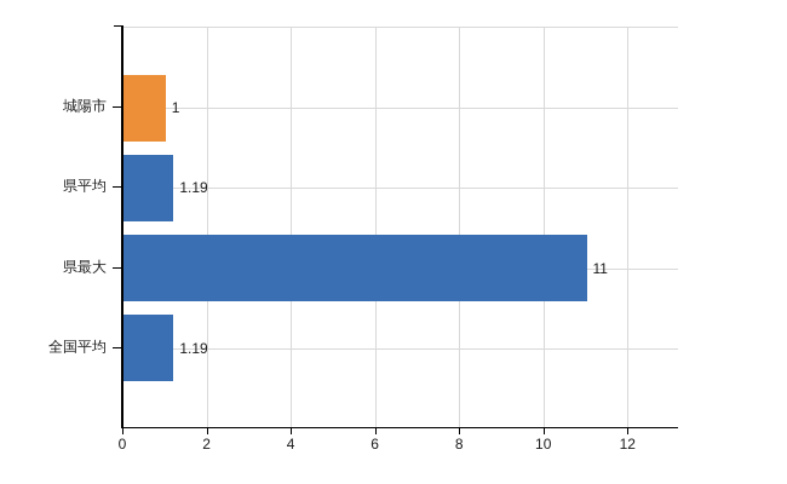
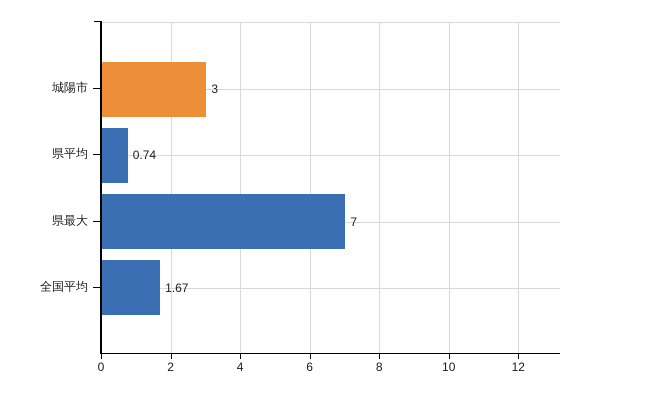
城陽市: 1 -> 3
県平均: 1.19 -> 0.74
県最大: 11 -> 7
全国平均: 1.19 -> 1.67
